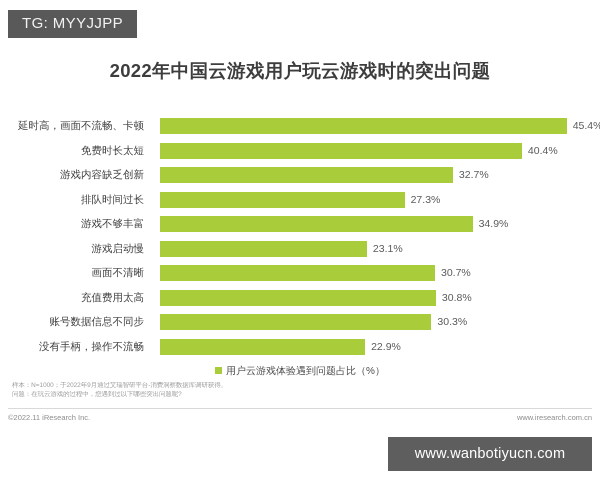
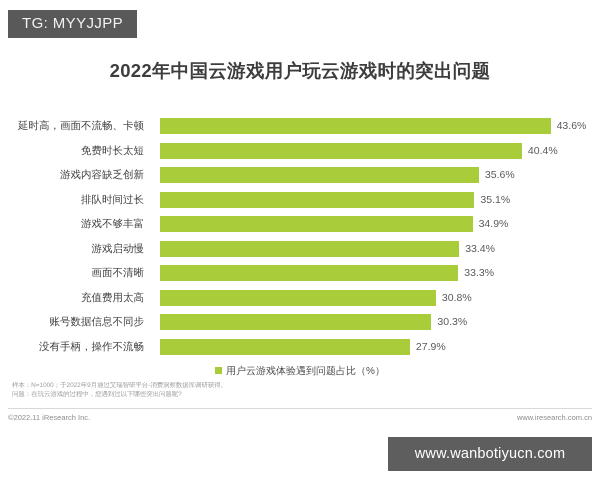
延时高，画面不流畅、卡顿: 45.4% -> 43.6%
游戏内容缺乏创新: 32.7% -> 35.6%
排队时间过长: 27.3% -> 35.1%
游戏启动慢: 23.1% -> 33.4%
画面不清晰: 30.7% -> 33.3%
没有手柄，操作不流畅: 22.9% -> 27.9%
